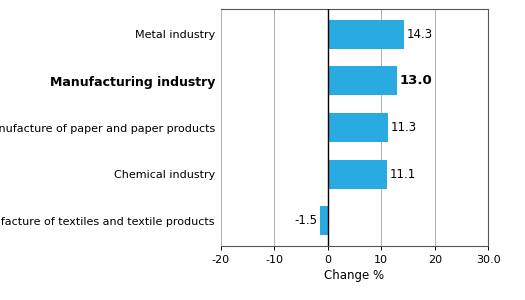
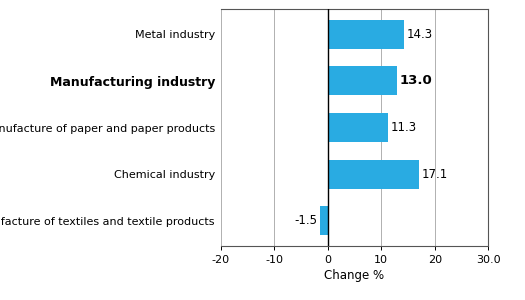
Chemical industry: 11.1 -> 17.1
